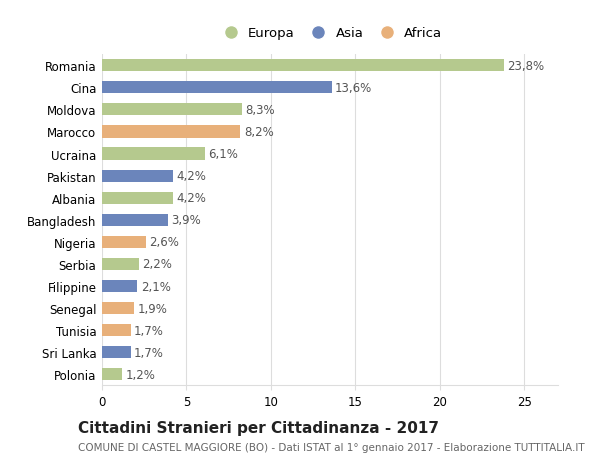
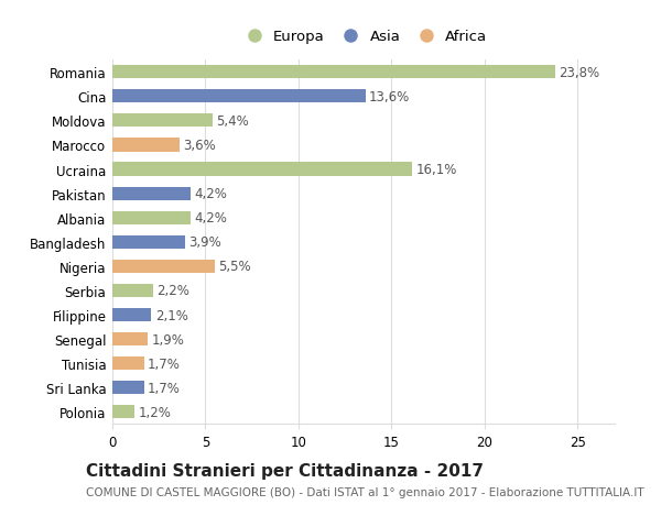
Moldova: 8,3% -> 5,4%
Marocco: 8,2% -> 3,6%
Ucraina: 6,1% -> 16,1%
Nigeria: 2,6% -> 5,5%
